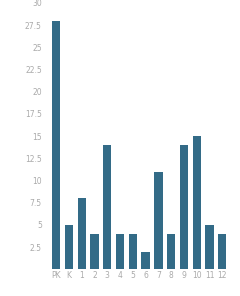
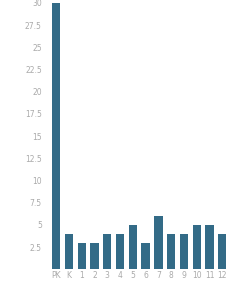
PK: 28 -> 30
K: 5 -> 4
1: 8 -> 3
2: 4 -> 3
3: 14 -> 4
5: 4 -> 5
6: 2 -> 3
7: 11 -> 6
9: 14 -> 4
10: 15 -> 5
